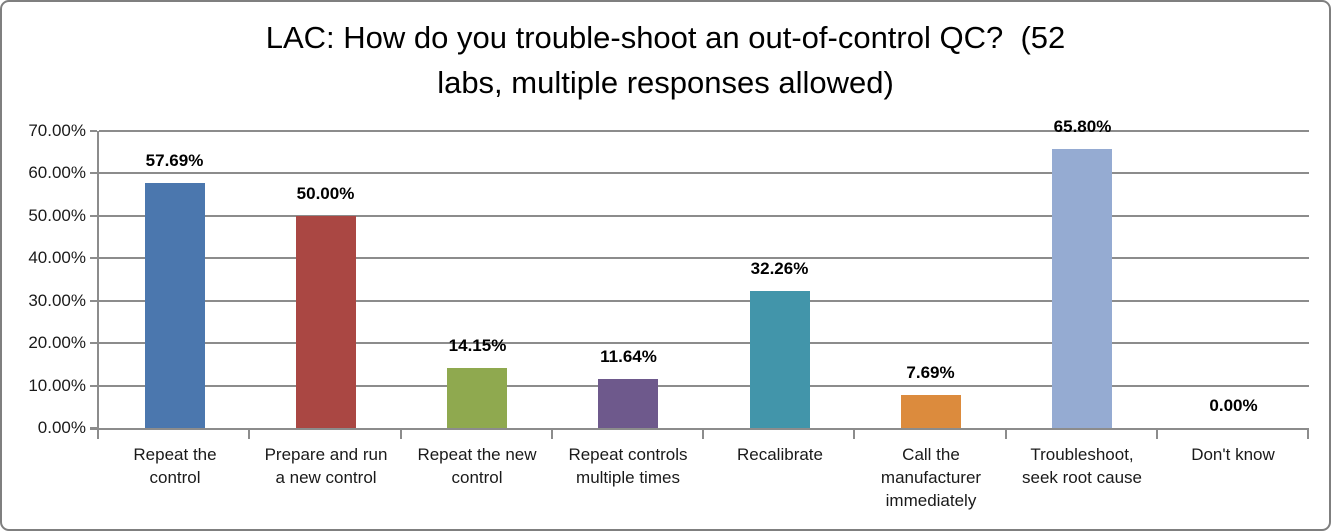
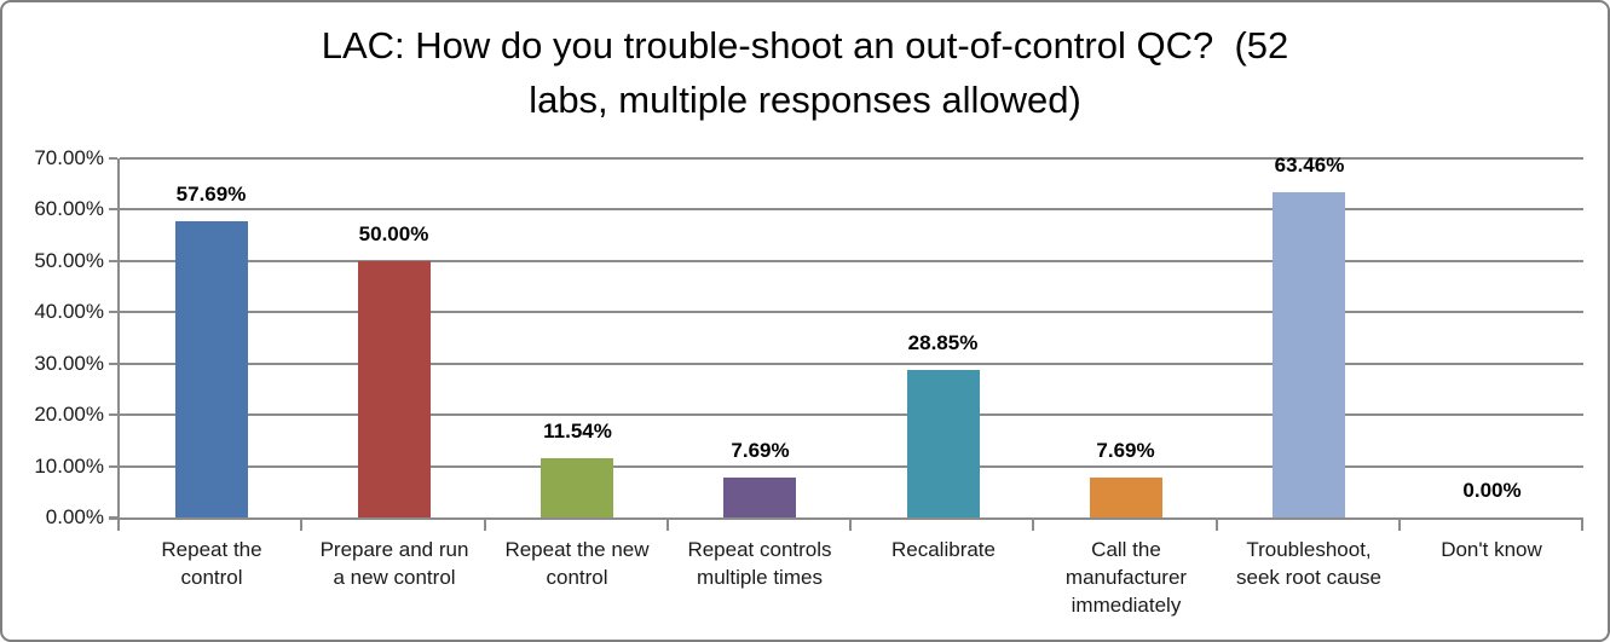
Repeat the new control: 14.15% -> 11.54%
Repeat controls multiple times: 11.64% -> 7.69%
Recalibrate: 32.26% -> 28.85%
Troubleshoot, seek root cause: 65.80% -> 63.46%
